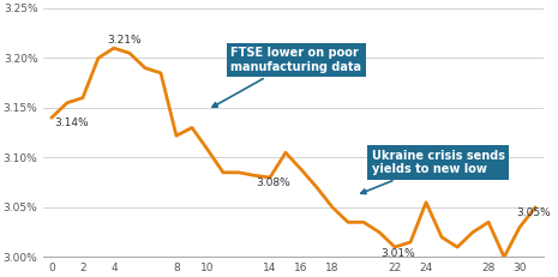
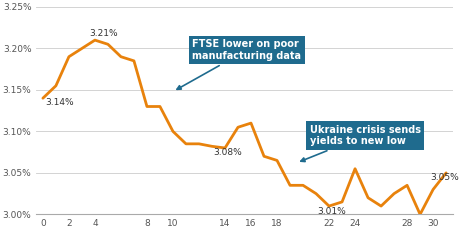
2: 3.160% -> 3.190%
8: 3.122% -> 3.130%
10: 3.108% -> 3.100%
16: 3.088% -> 3.110%
18: 3.050% -> 3.065%
